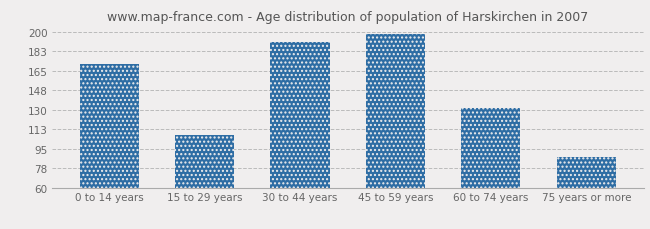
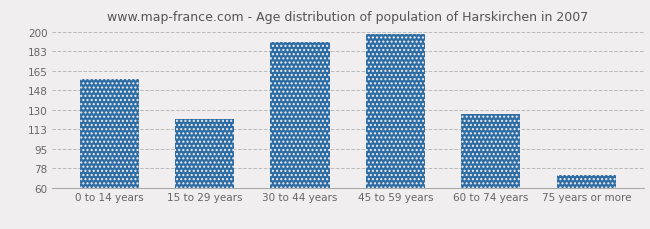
0 to 14 years: 171 -> 158
15 to 29 years: 107 -> 122
60 to 74 years: 132 -> 126
75 years or more: 88 -> 71
